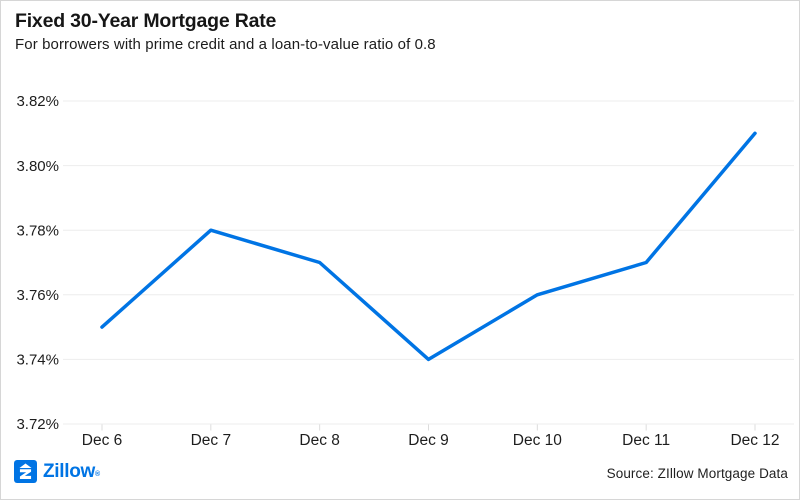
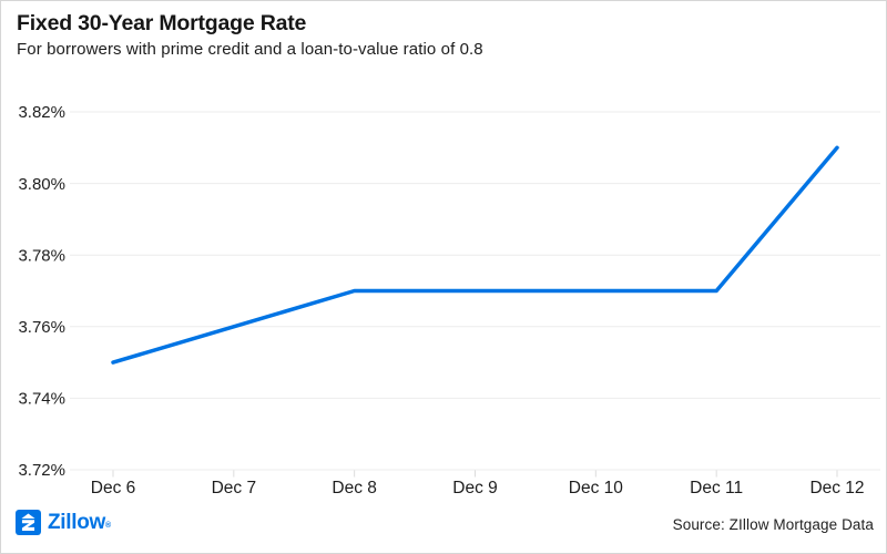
Dec 7: 3.78% -> 3.76%
Dec 9: 3.74% -> 3.77%
Dec 10: 3.76% -> 3.77%
